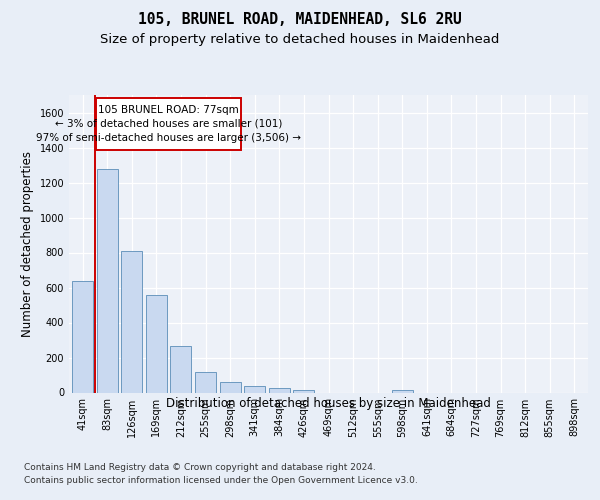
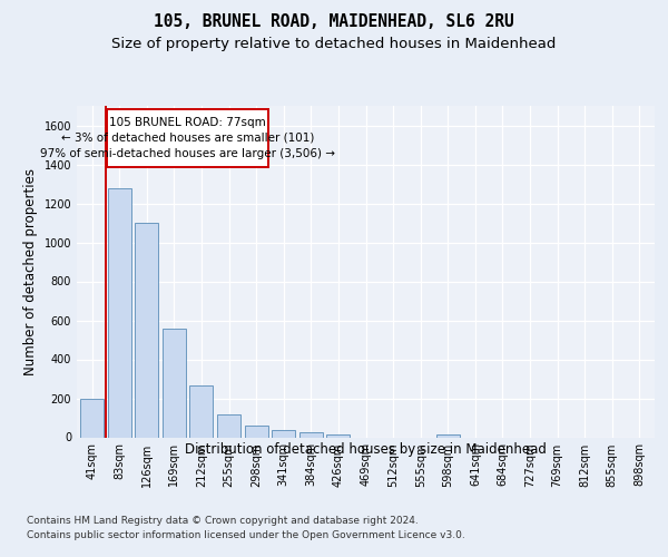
41sqm: 640 -> 200
126sqm: 810 -> 1100
